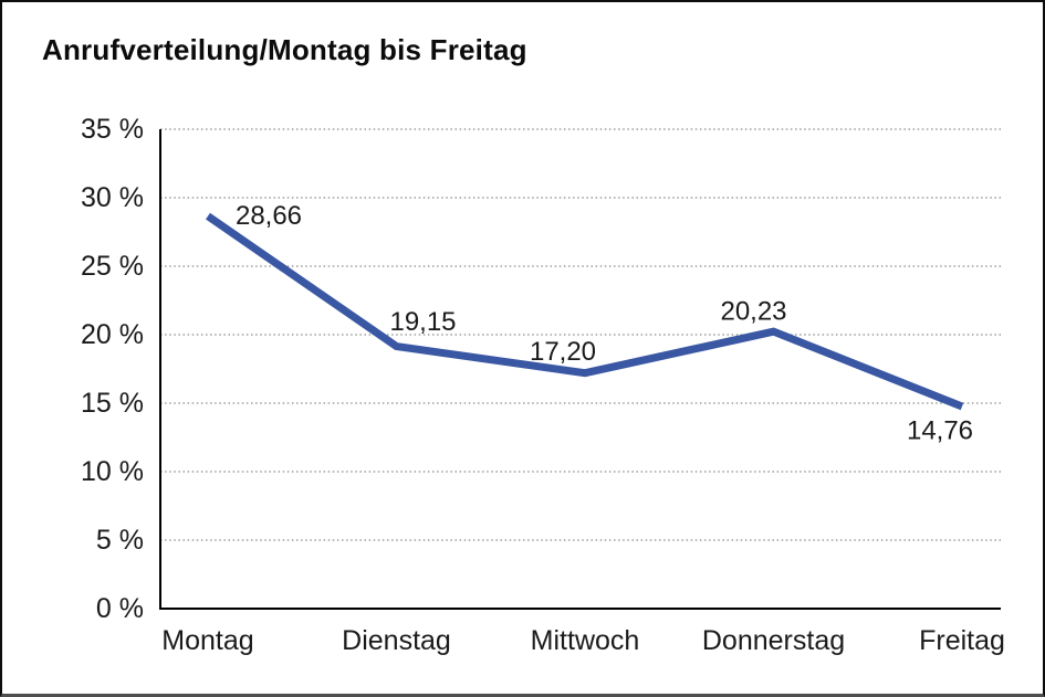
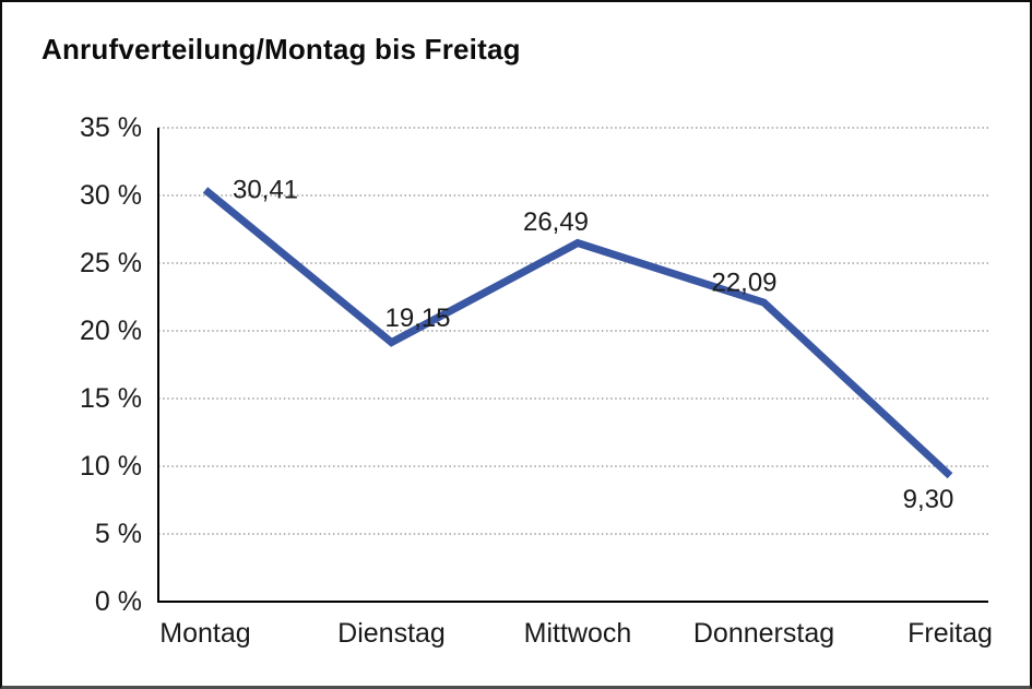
Montag: 28,66 -> 30,41
Mittwoch: 17,20 -> 26,49
Donnerstag: 20,23 -> 22,09
Freitag: 14,76 -> 9,30
